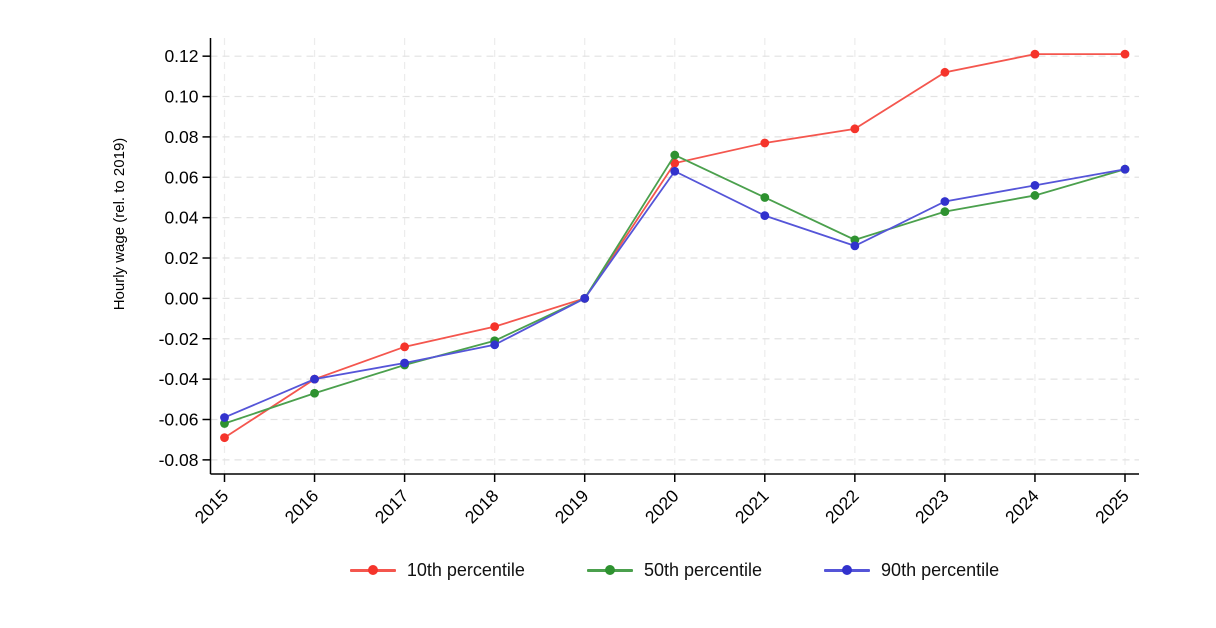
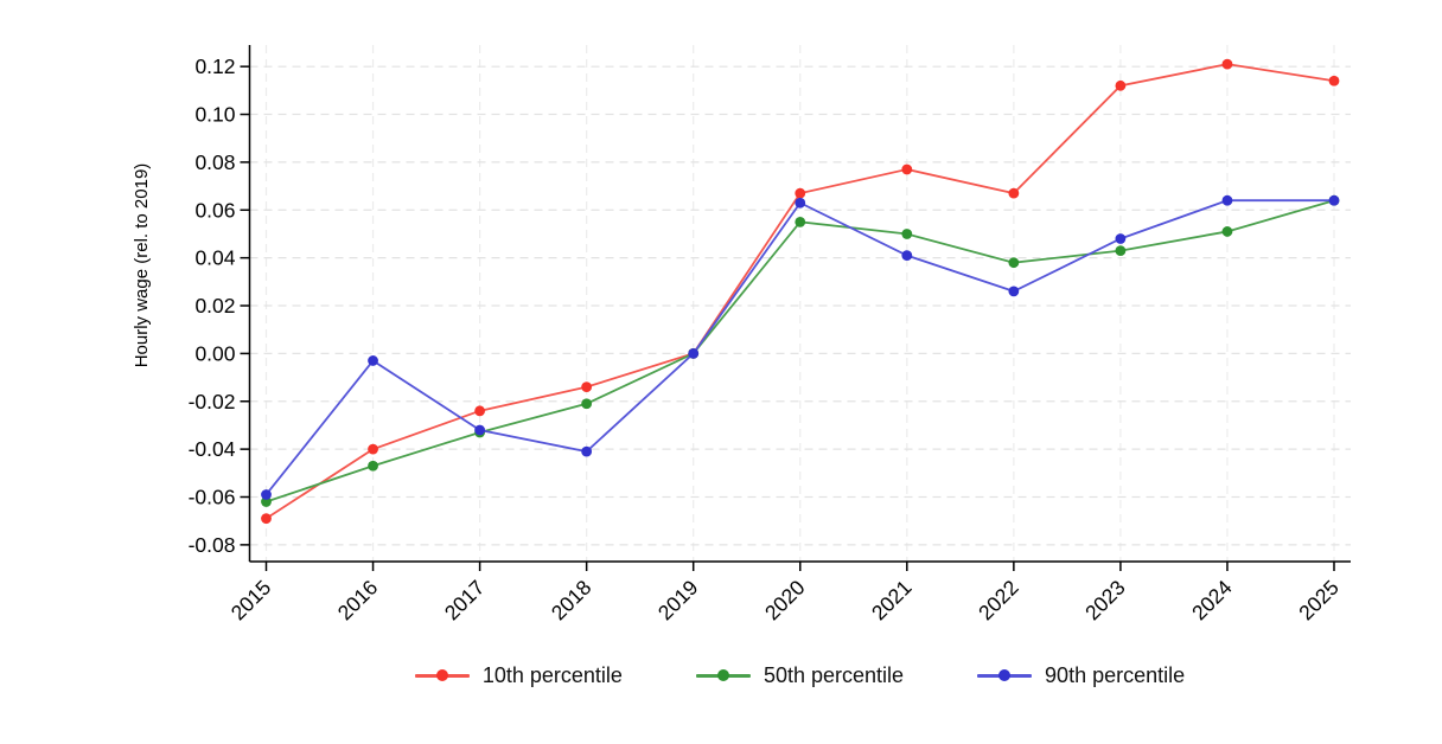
90th percentile/2016: -0.040 -> -0.003
90th percentile/2018: -0.023 -> -0.041
50th percentile/2020: 0.071 -> 0.055
10th percentile/2022: 0.084 -> 0.067
50th percentile/2022: 0.029 -> 0.038
90th percentile/2024: 0.056 -> 0.064
10th percentile/2025: 0.121 -> 0.114
